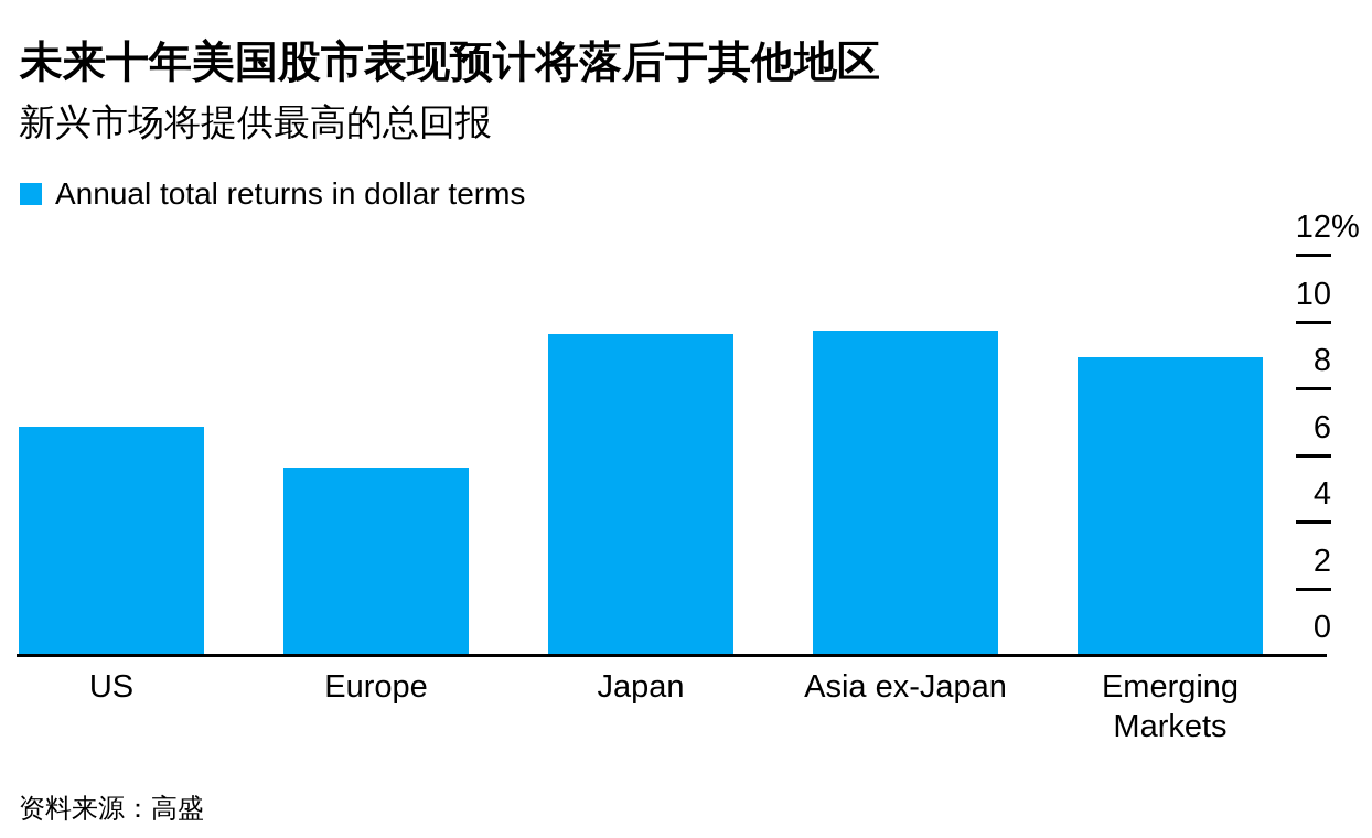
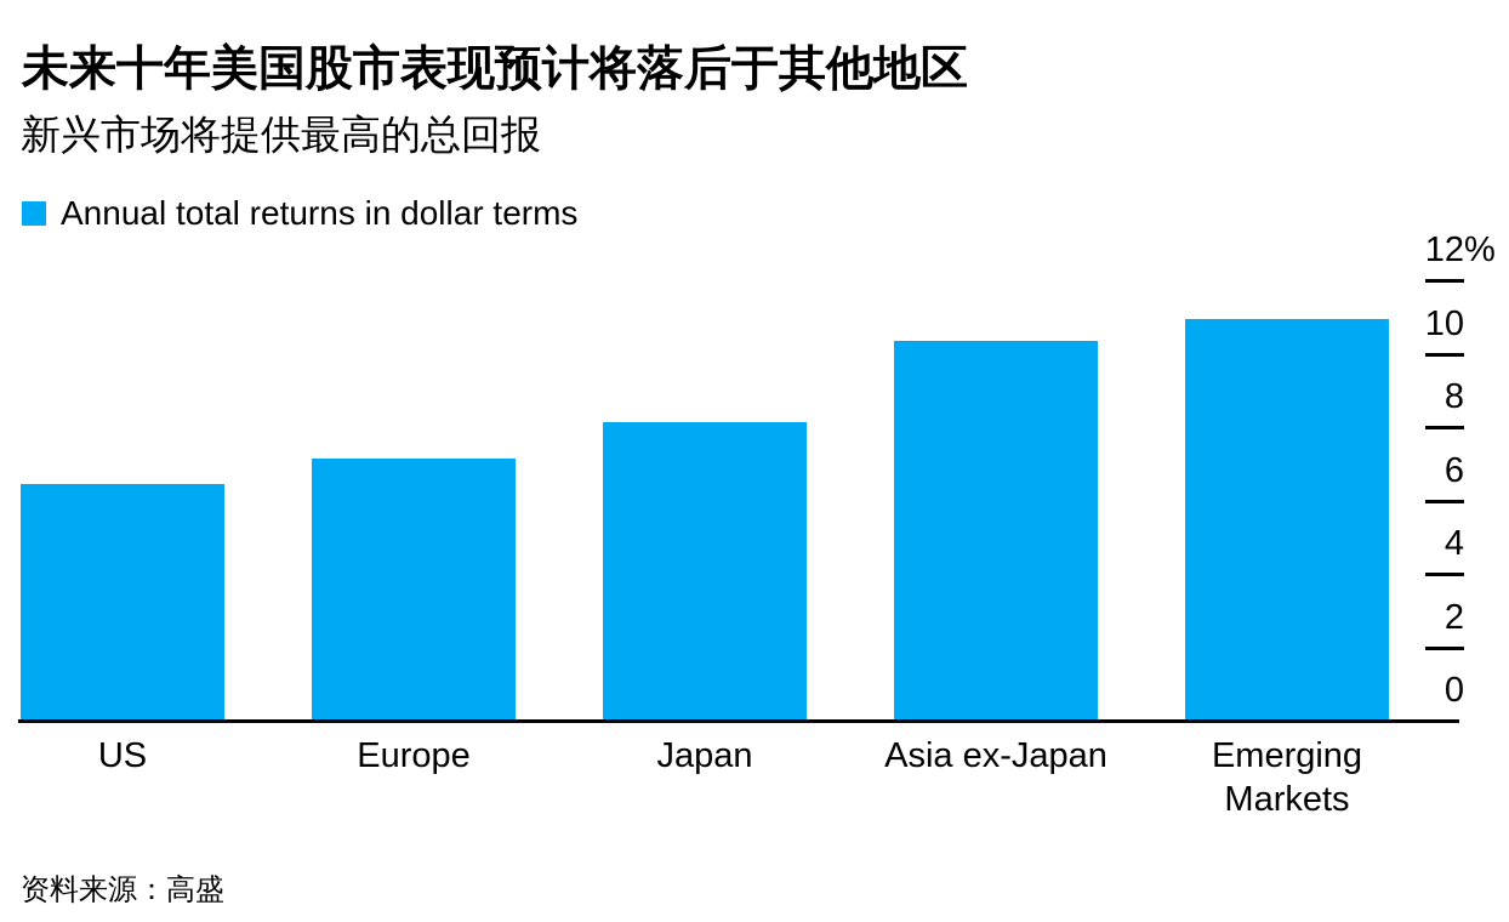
US: 6.8 -> 6.4
Europe: 5.6 -> 7.1
Japan: 9.6 -> 8.1
Asia ex-Japan: 9.7 -> 10.3
Emerging Markets: 8.9 -> 10.9
